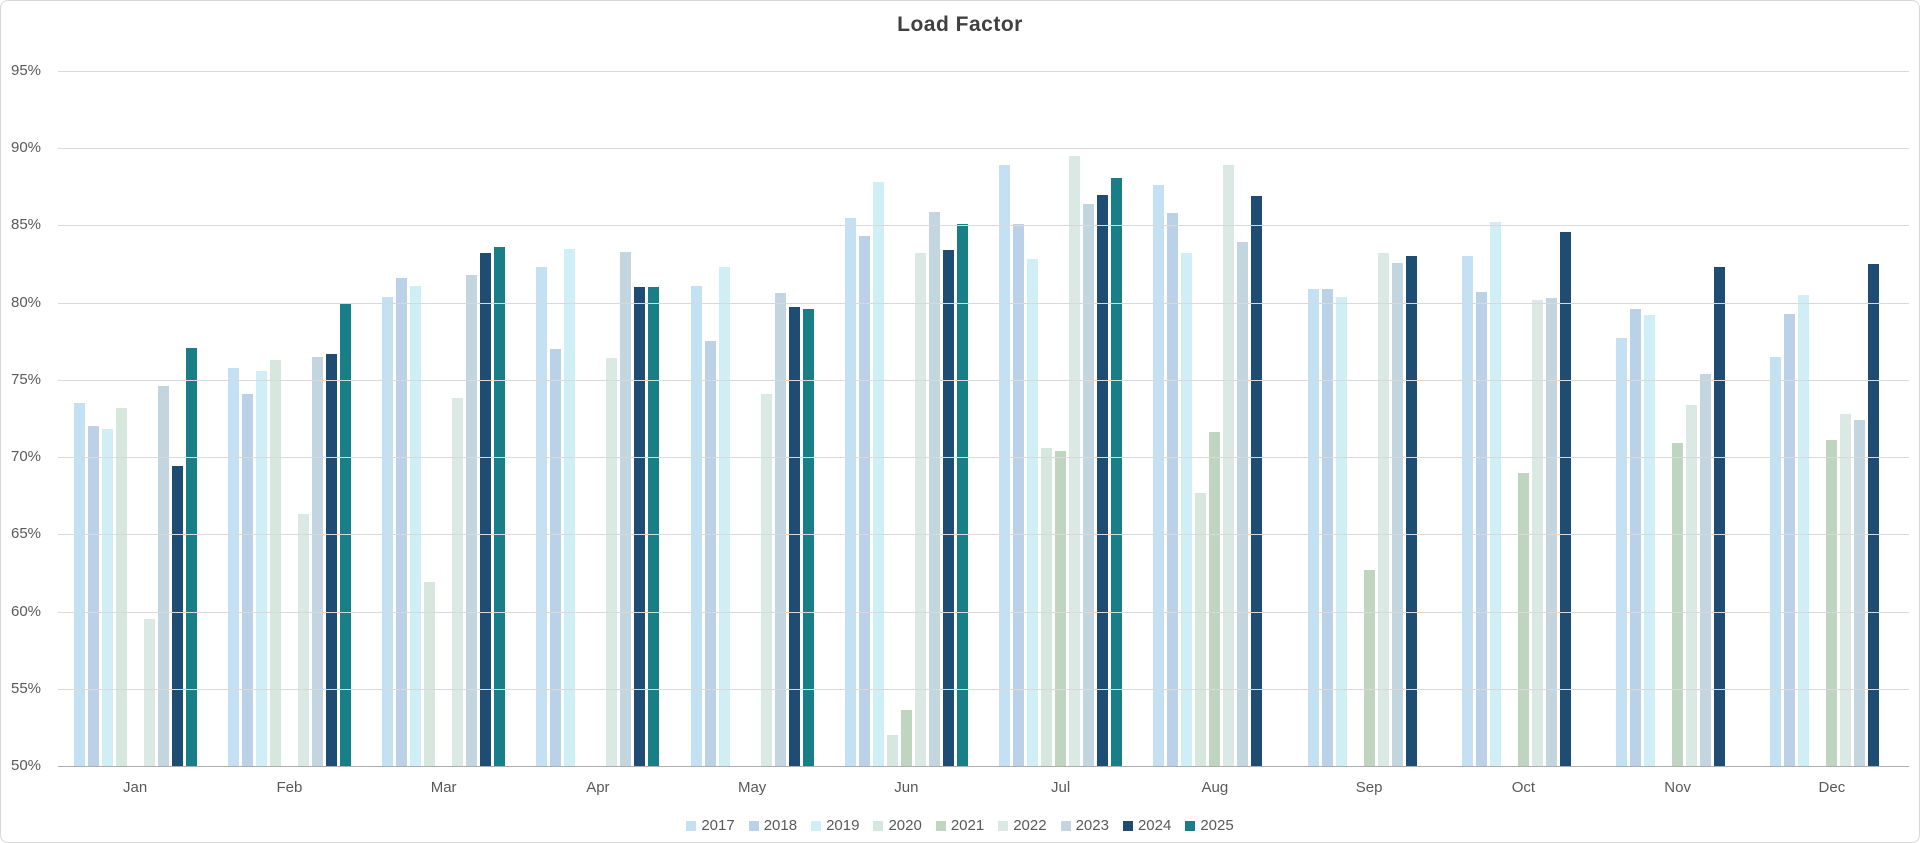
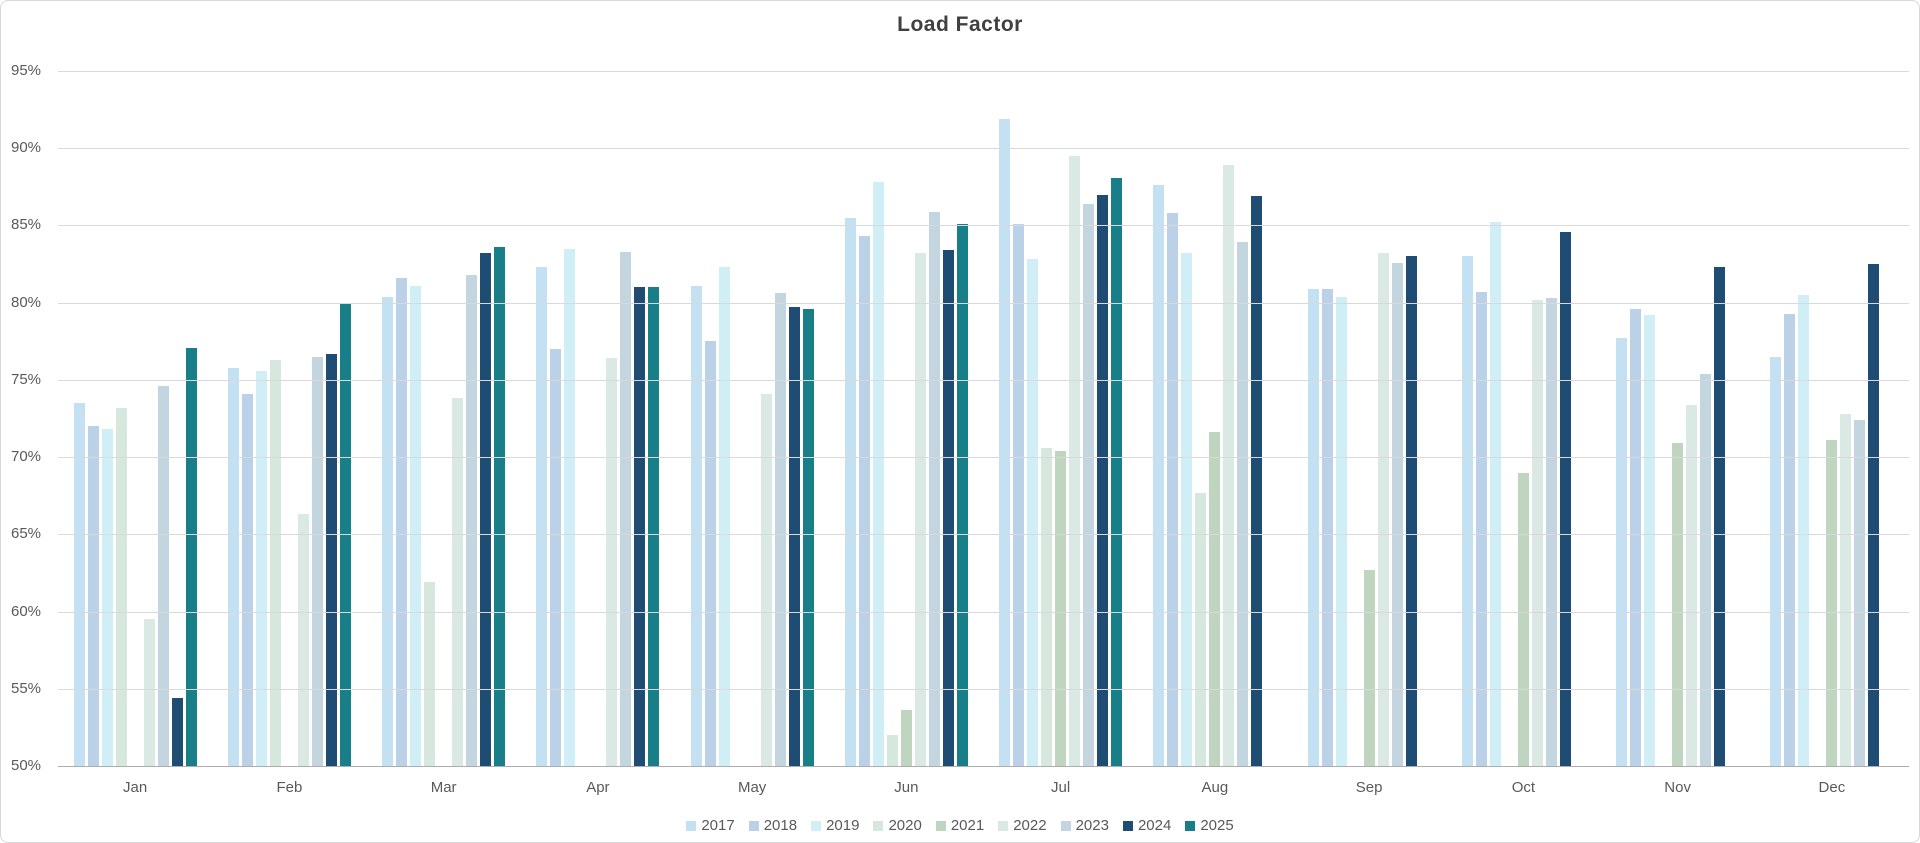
2024/Jan: 69.4% -> 54.4%
2017/Jul: 88.9% -> 91.9%
